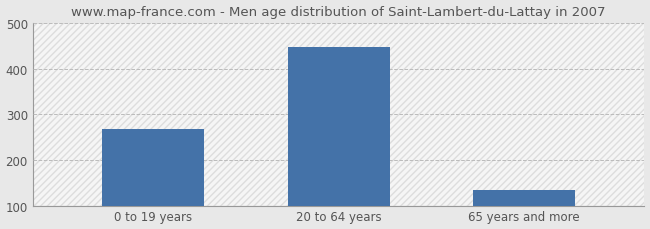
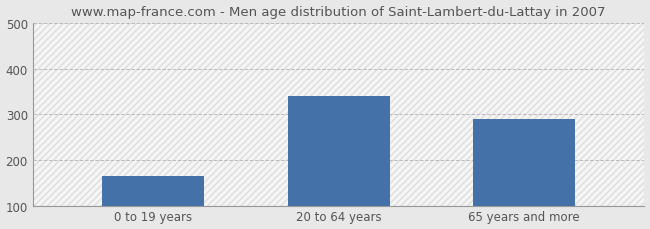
0 to 19 years: 267 -> 165
20 to 64 years: 447 -> 340
65 years and more: 135 -> 290
